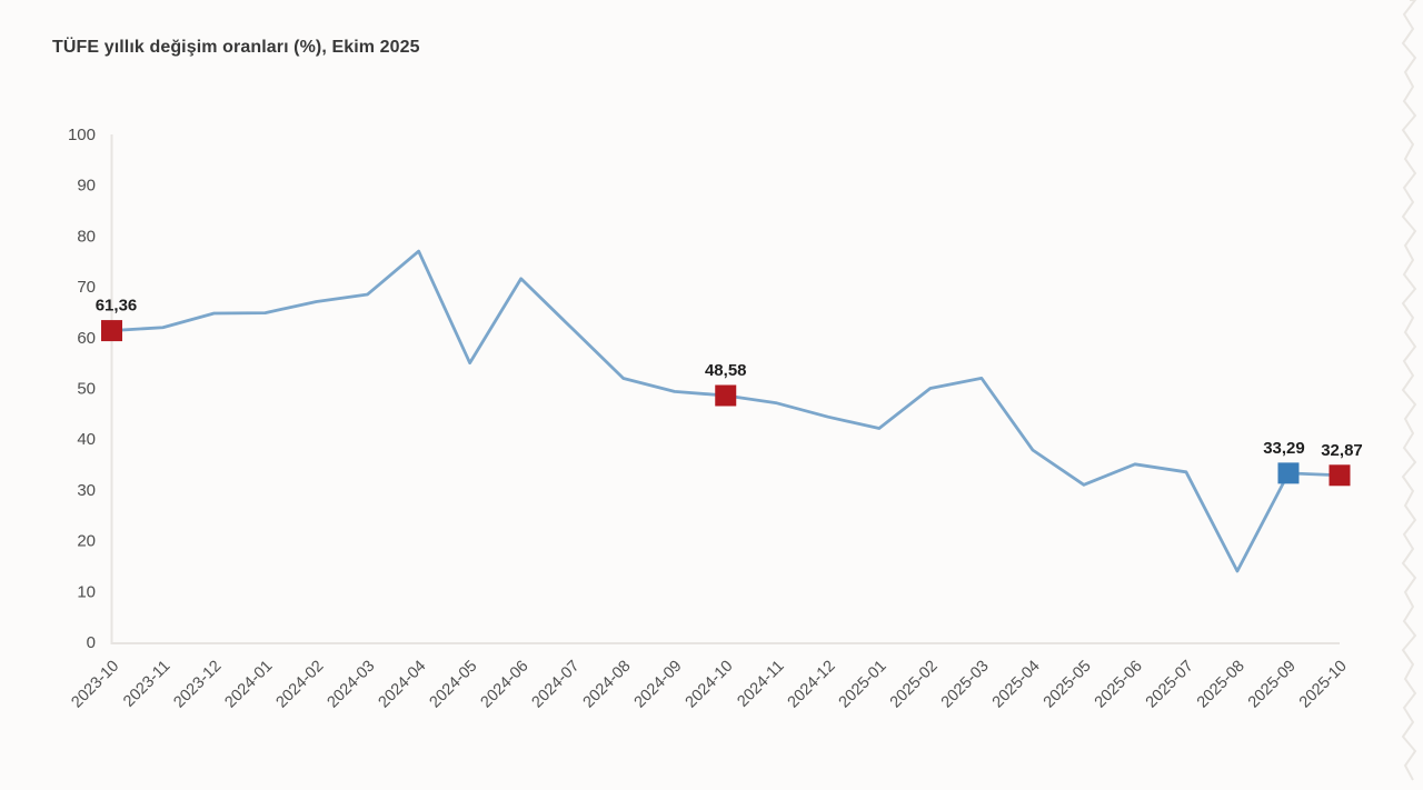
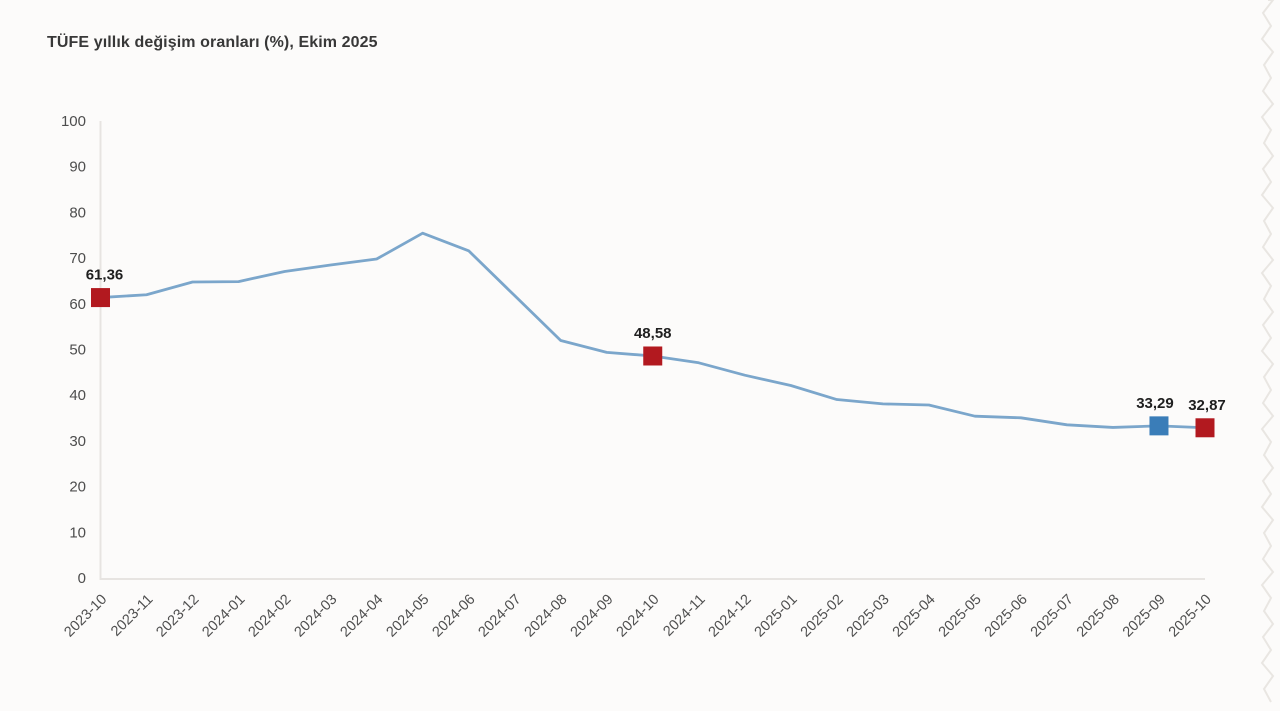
2024-04: 77 -> 70
2024-05: 55 -> 75
2025-02: 50 -> 39
2025-03: 52 -> 38
2025-05: 31 -> 35
2025-08: 14 -> 33
